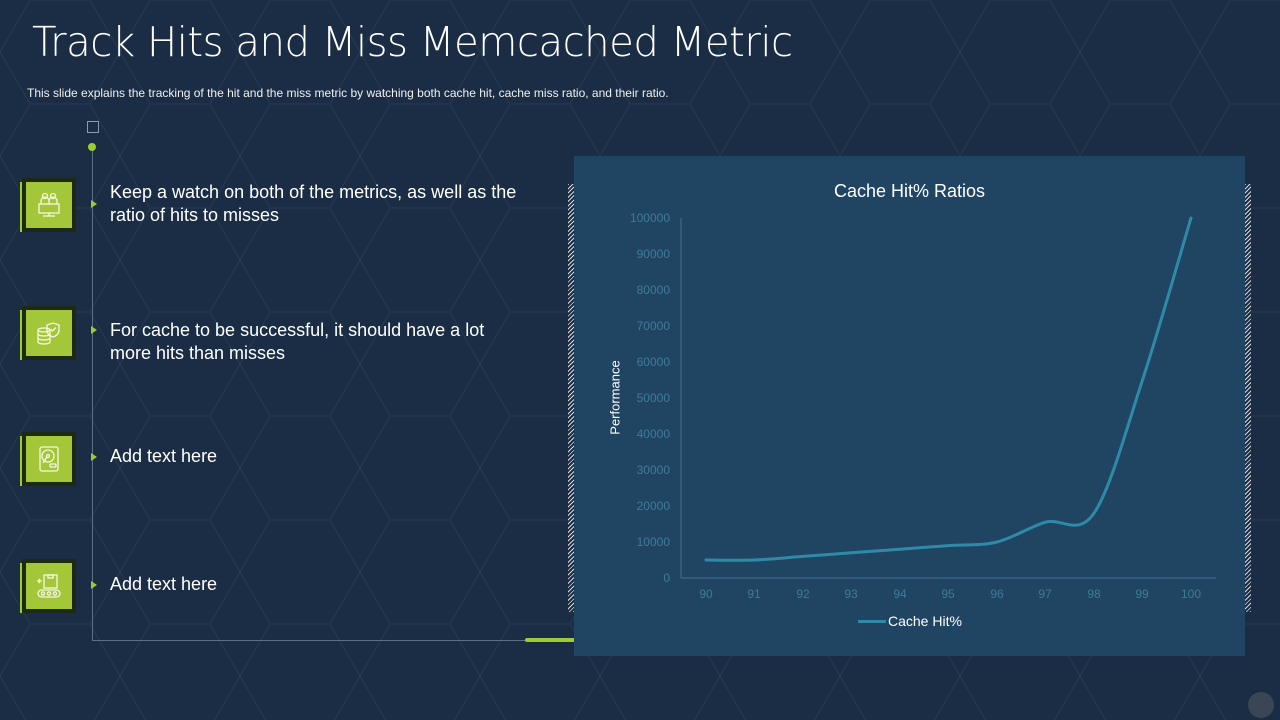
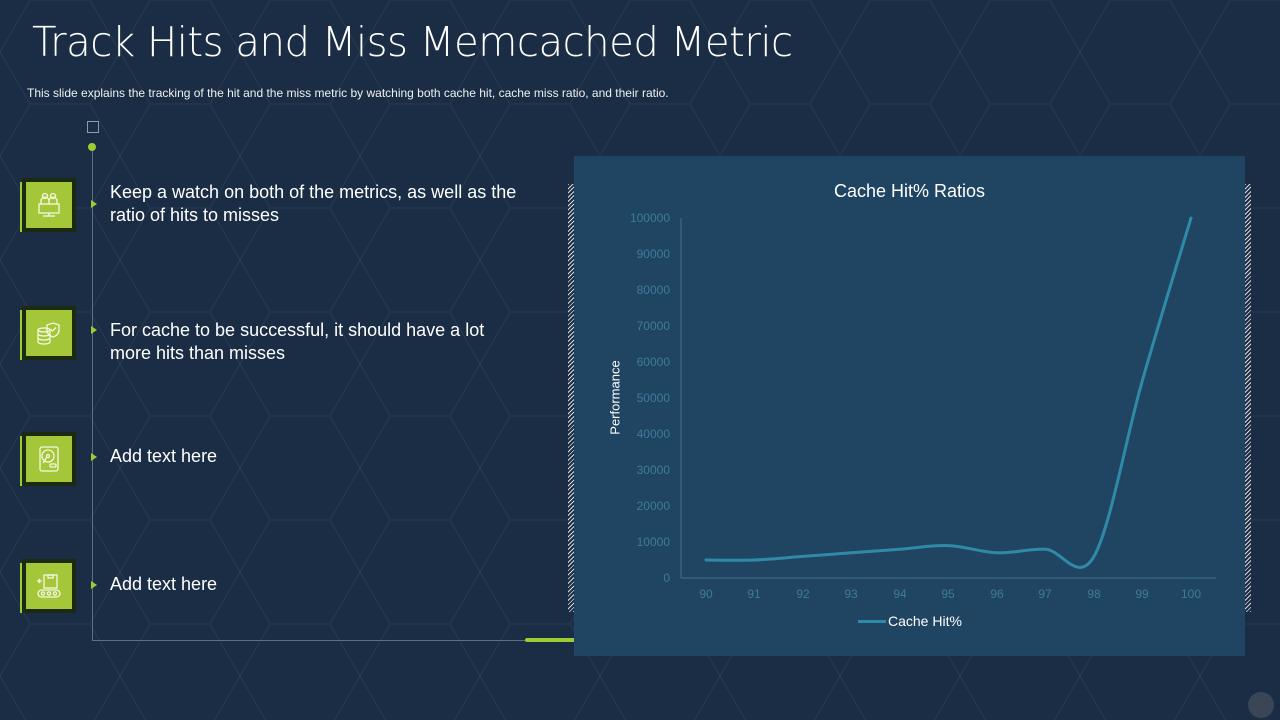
96: 10000 -> 7000
97: 16000 -> 8000
98: 18000 -> 6000
